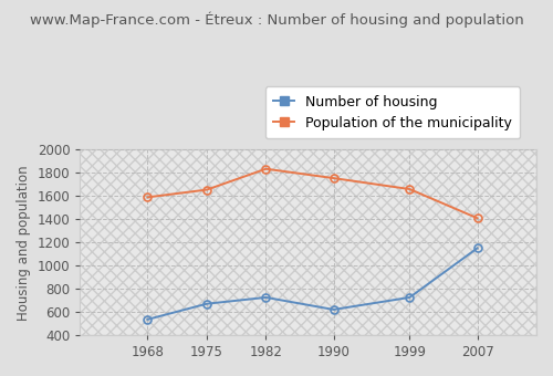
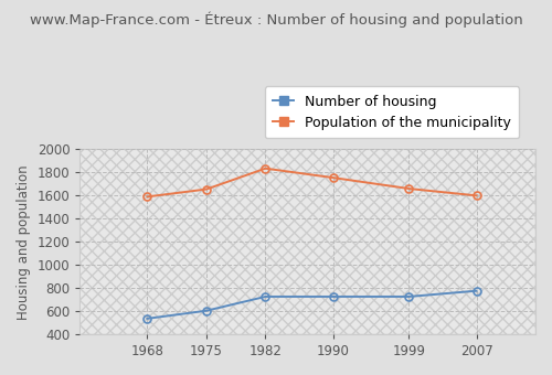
Number of housing/1975: 670 -> 600
Number of housing/1990: 620 -> 720
Number of housing/2007: 1150 -> 780
Population of the municipality/2007: 1410 -> 1600
